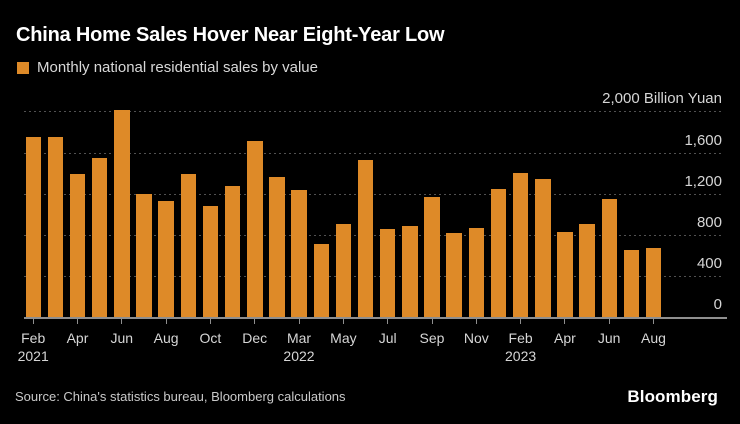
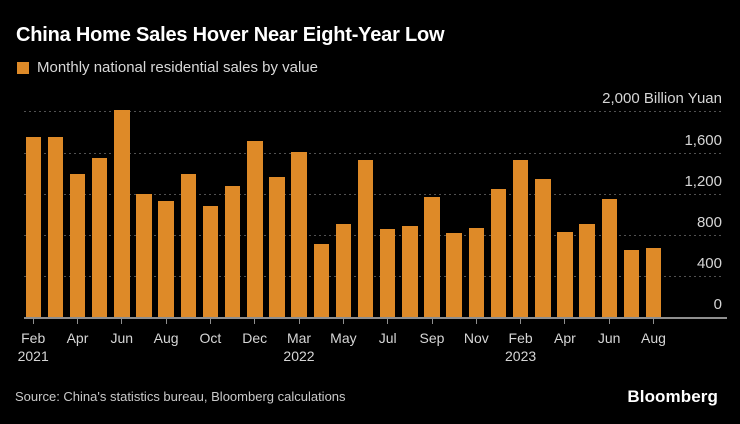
Mar 2022: 1240 -> 1610
Feb 2023: 1400 -> 1530
